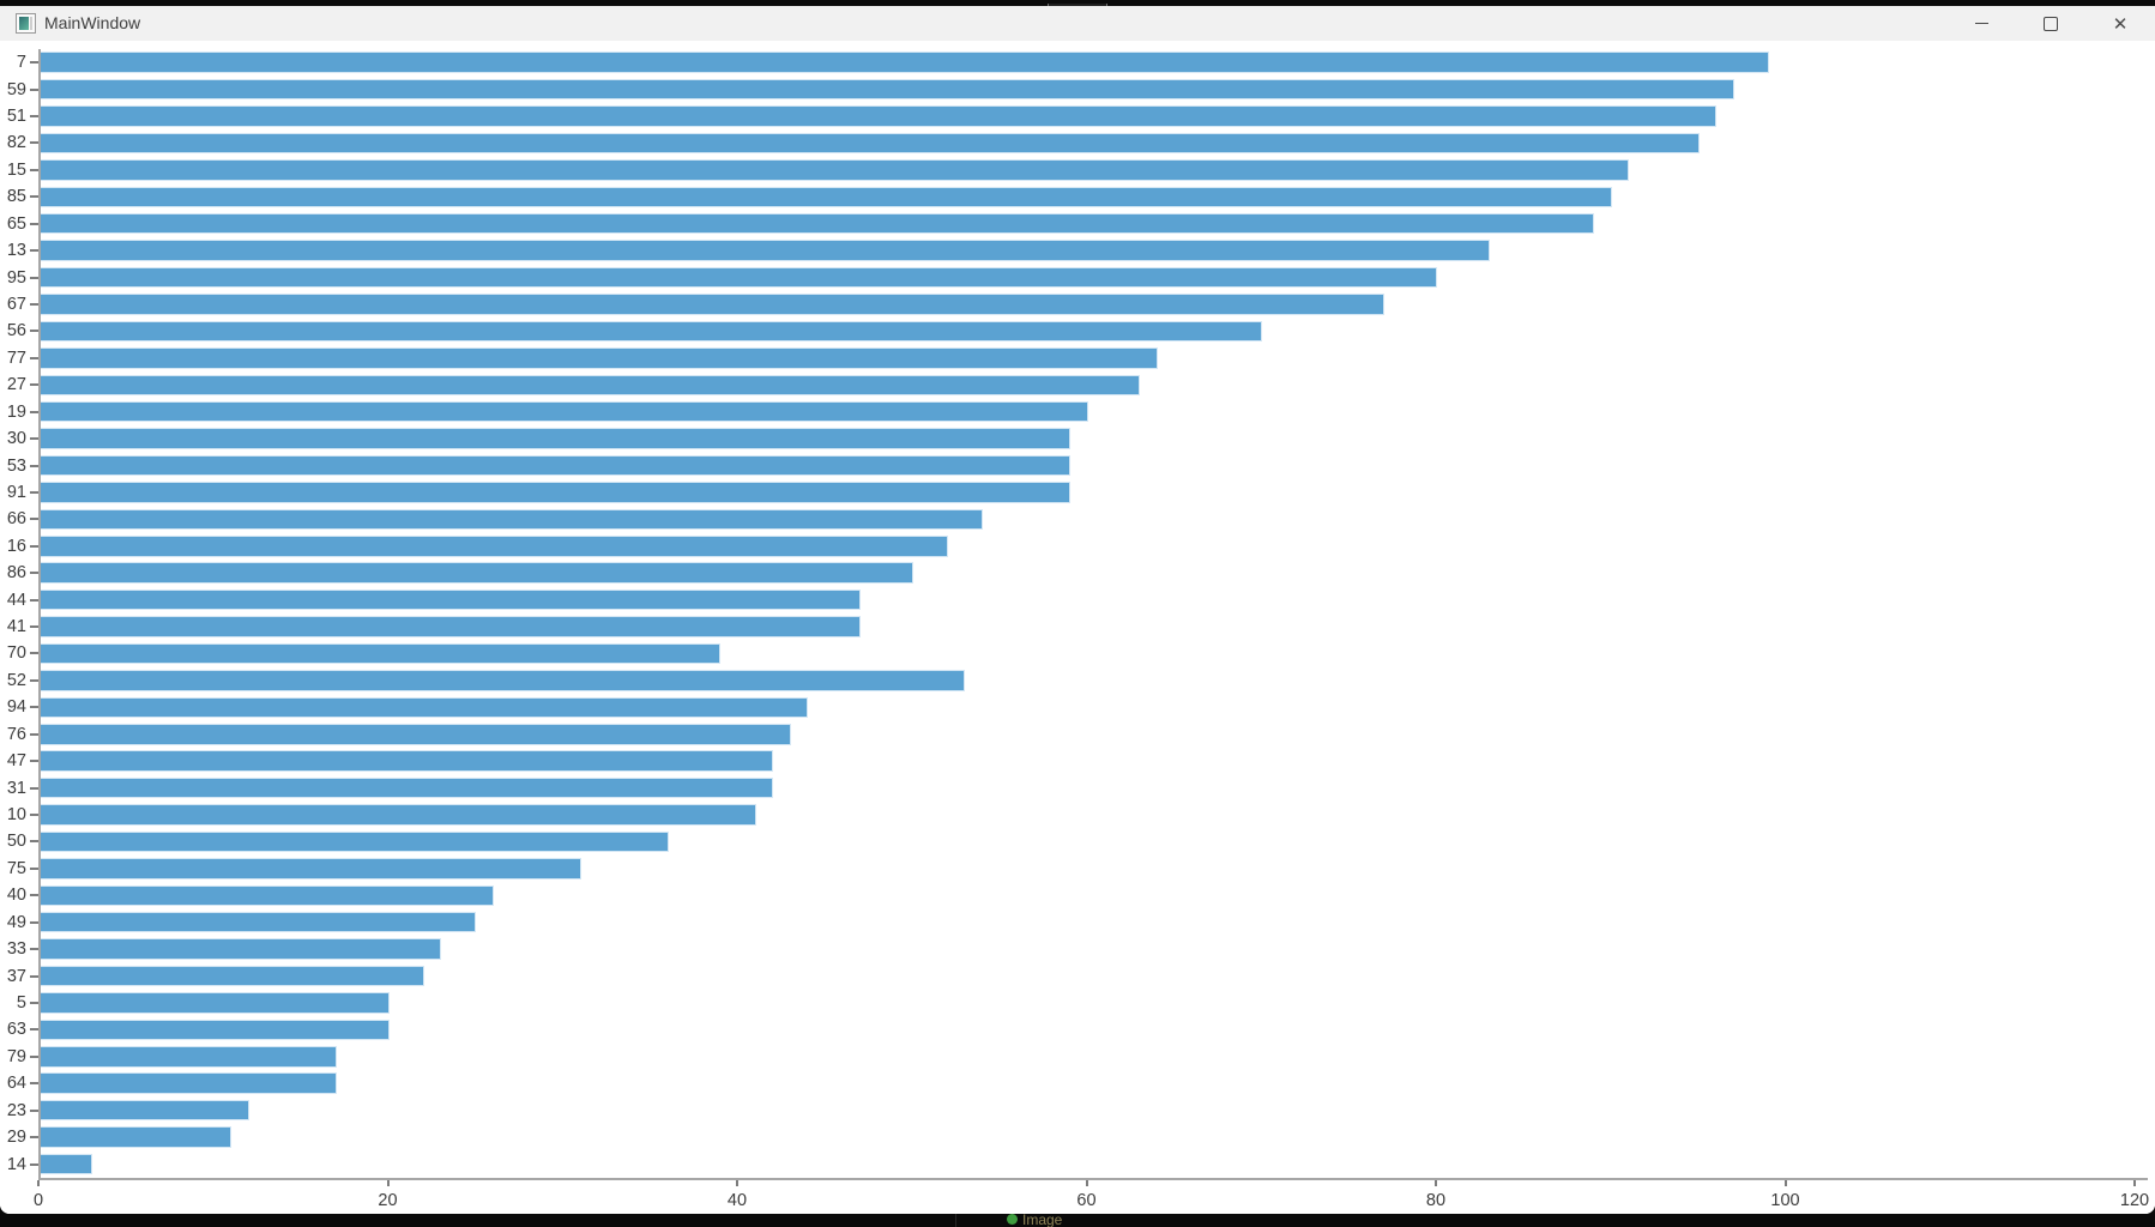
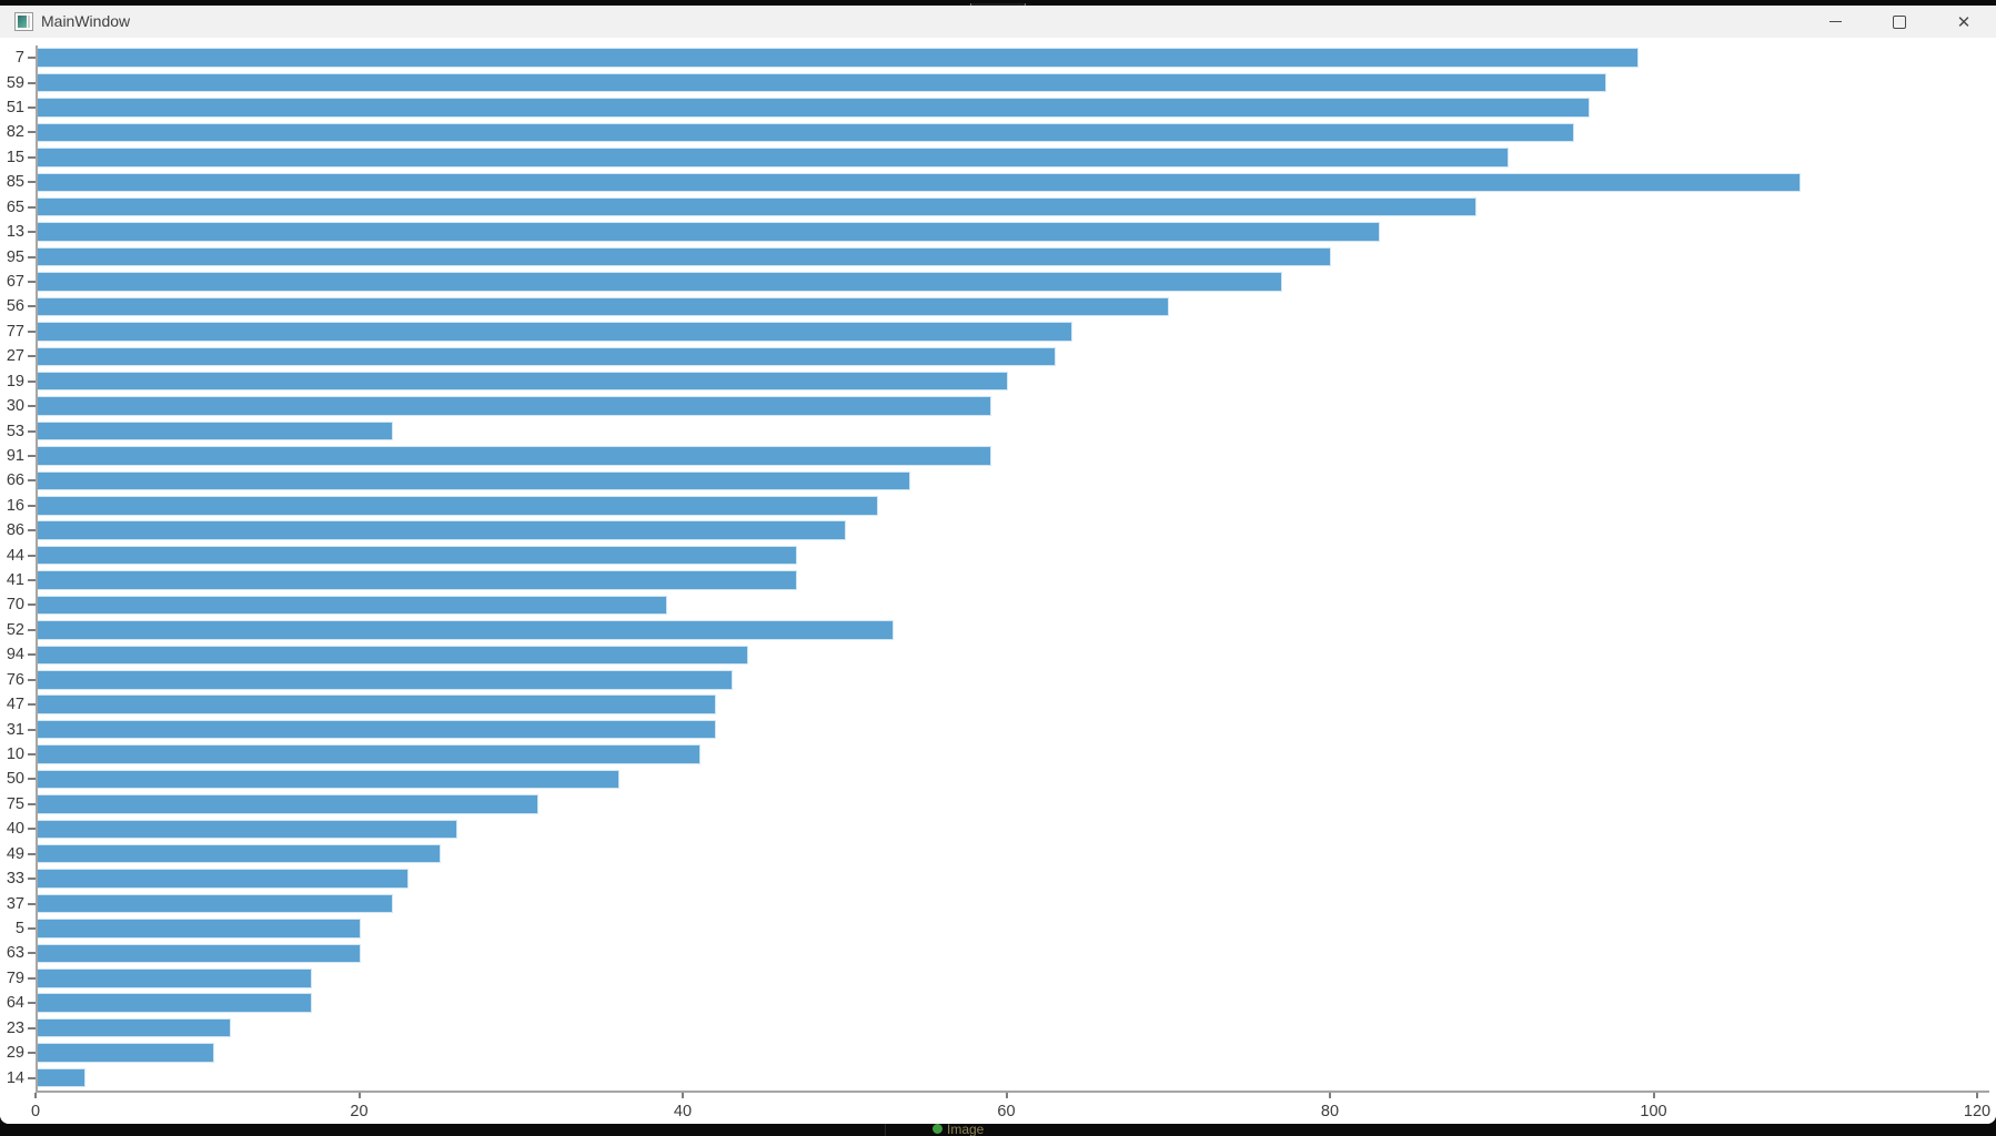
85: 90 -> 109
53: 59 -> 22
